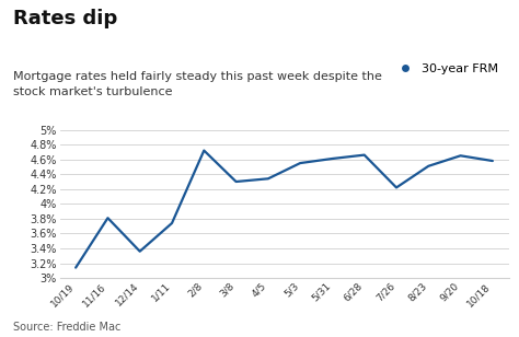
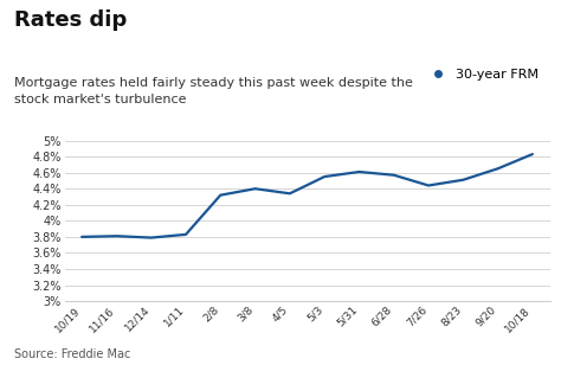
10/19: 3.14% -> 3.80%
12/14: 3.36% -> 3.79%
1/11: 3.74% -> 3.83%
2/8: 4.72% -> 4.32%
3/8: 4.30% -> 4.40%
6/28: 4.66% -> 4.57%
7/26: 4.22% -> 4.44%
10/18: 4.58% -> 4.83%
